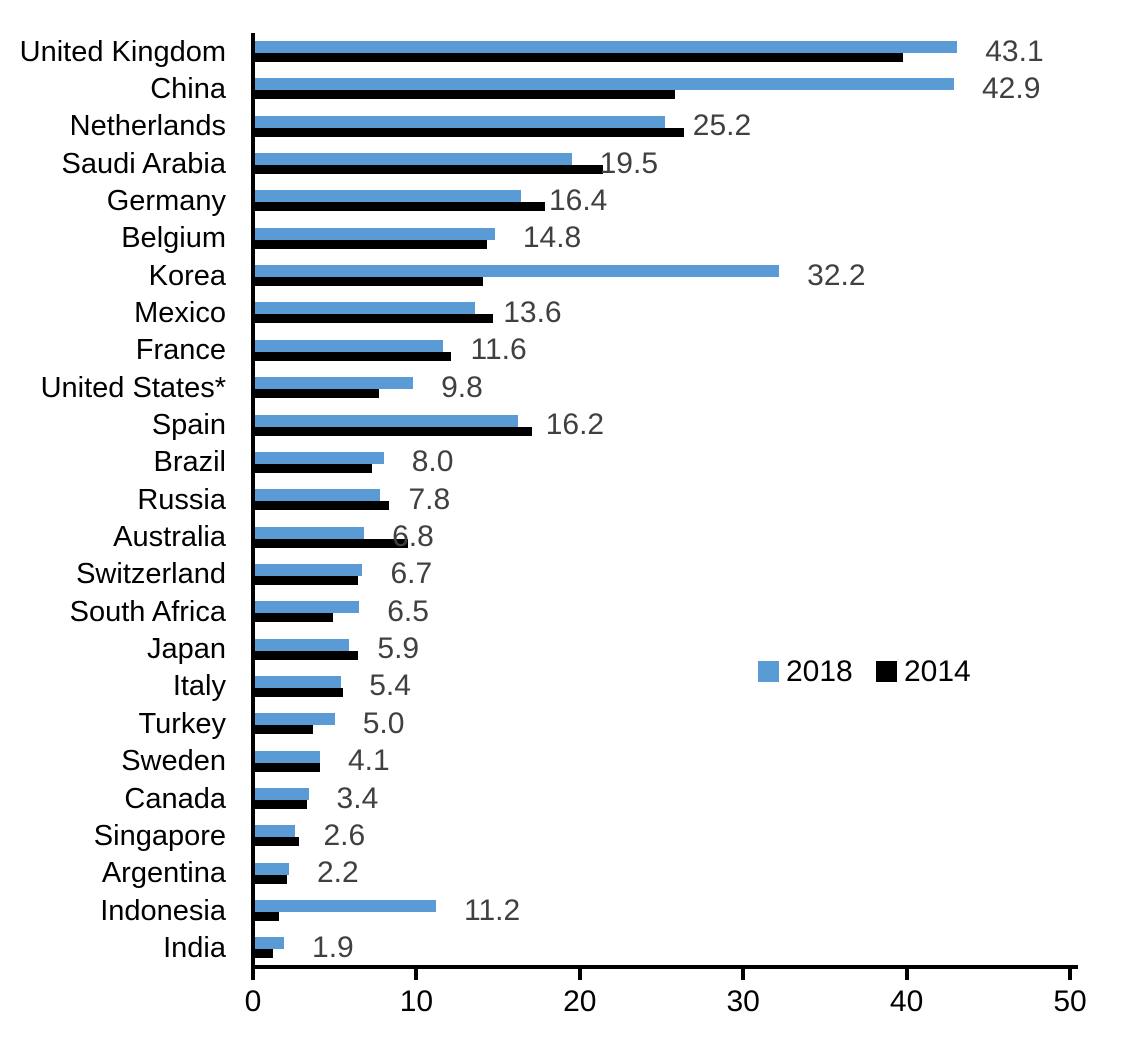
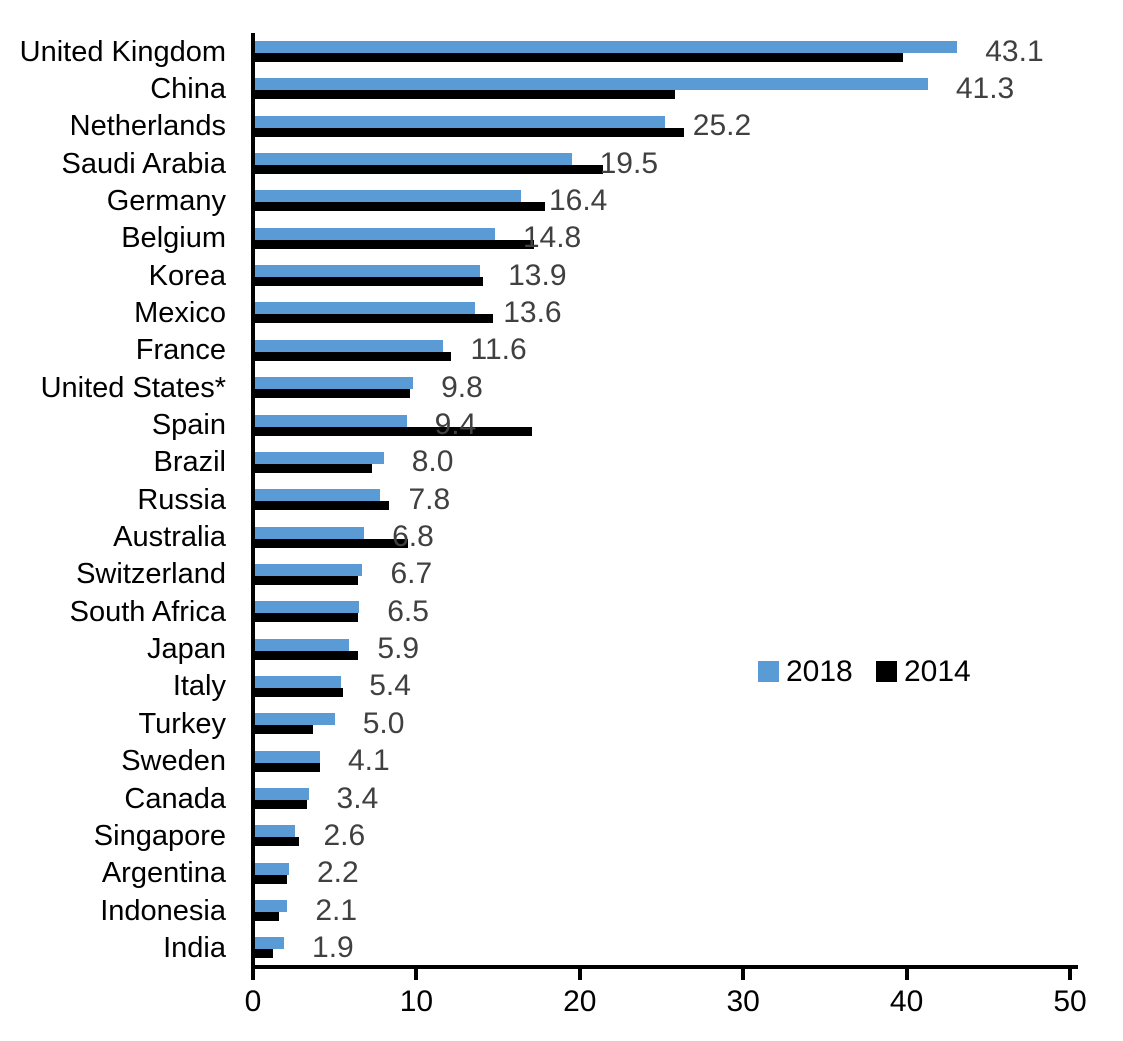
2018/China: 42.9 -> 41.3
2014/Belgium: 14.3 -> 17.2
2018/Korea: 32.2 -> 13.9
2014/United States*: 7.7 -> 9.6
2018/Spain: 16.2 -> 9.4
2014/South Africa: 4.9 -> 6.4
2018/Indonesia: 11.2 -> 2.1
